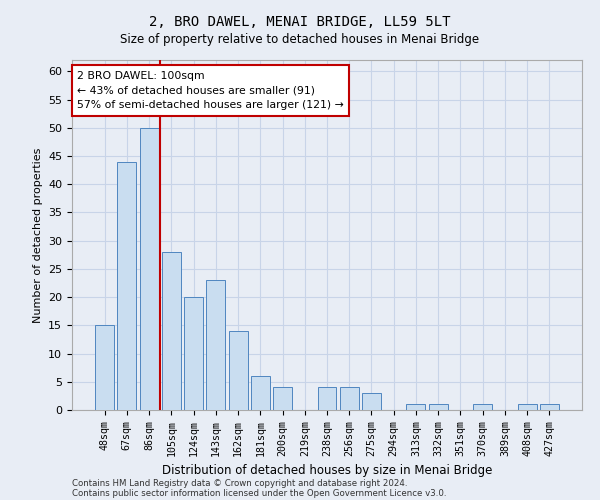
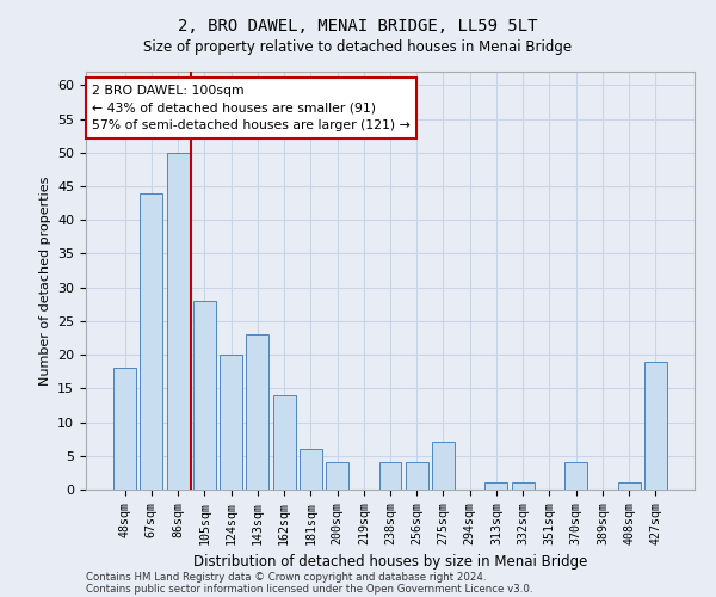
48sqm: 15 -> 18
275sqm: 3 -> 7
370sqm: 1 -> 4
427sqm: 1 -> 19
